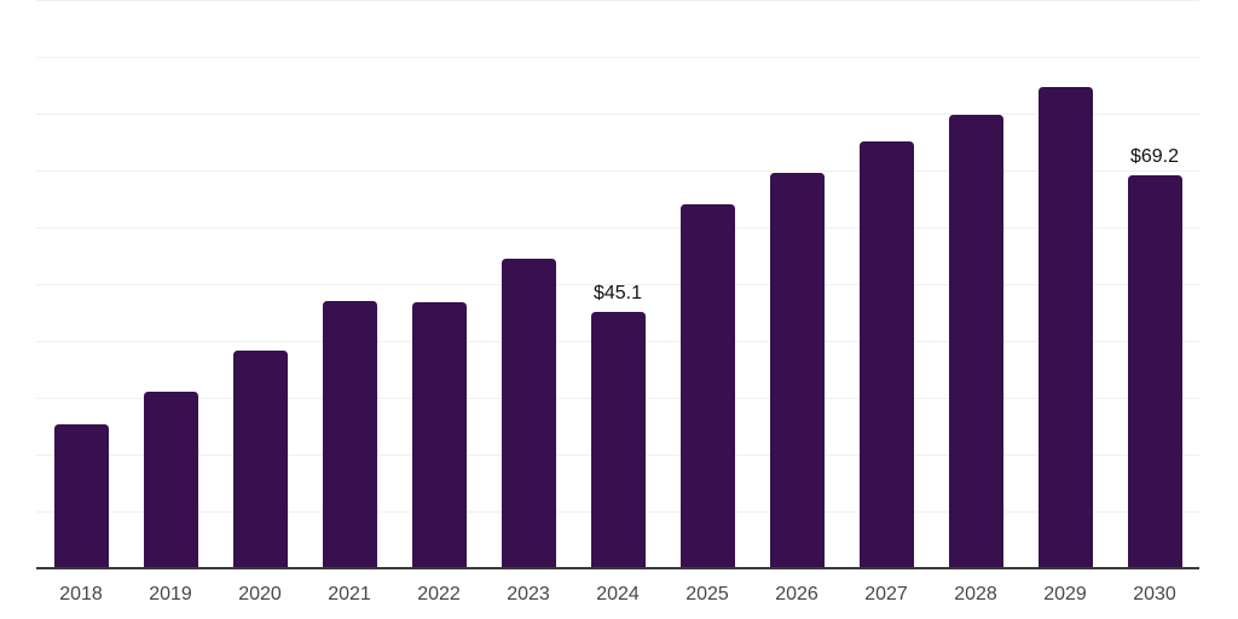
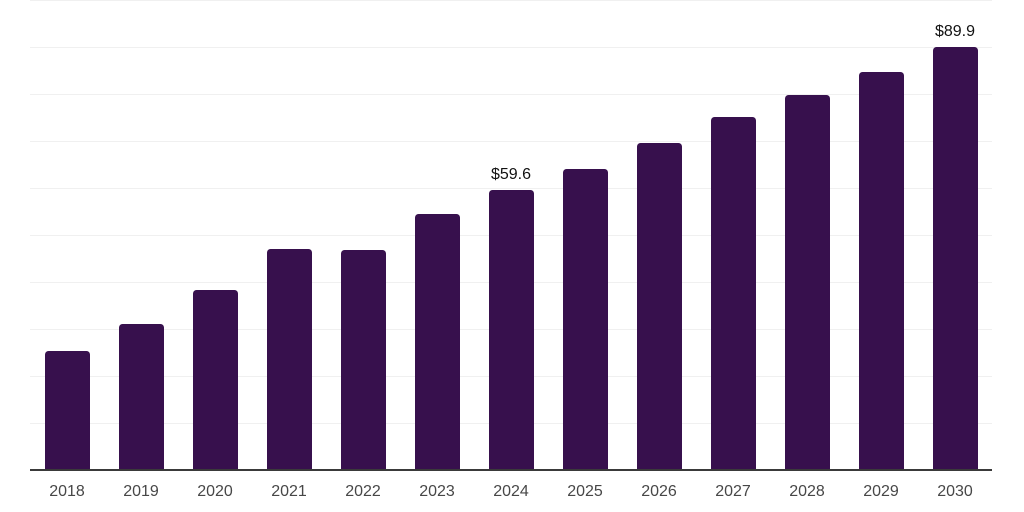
2024: $45.1 -> $59.6
2030: $69.2 -> $89.9
